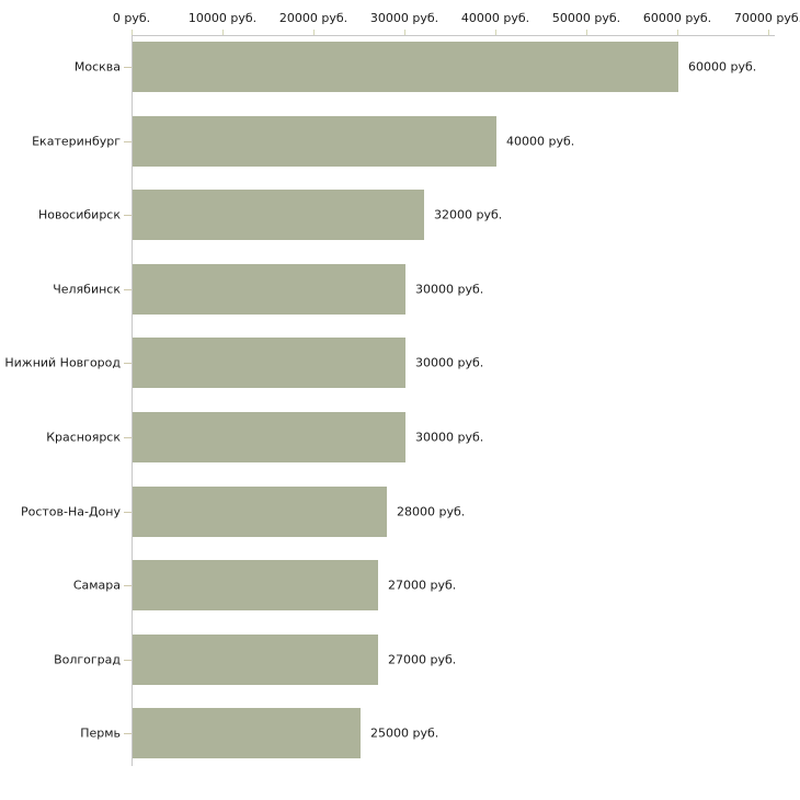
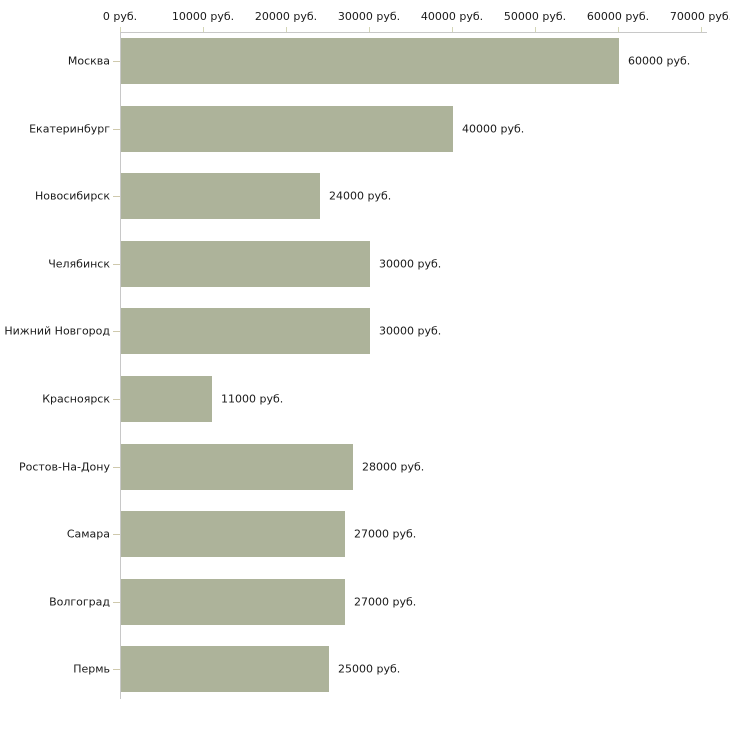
Новосибирск: 32000 -> 24000
Красноярск: 30000 -> 11000
